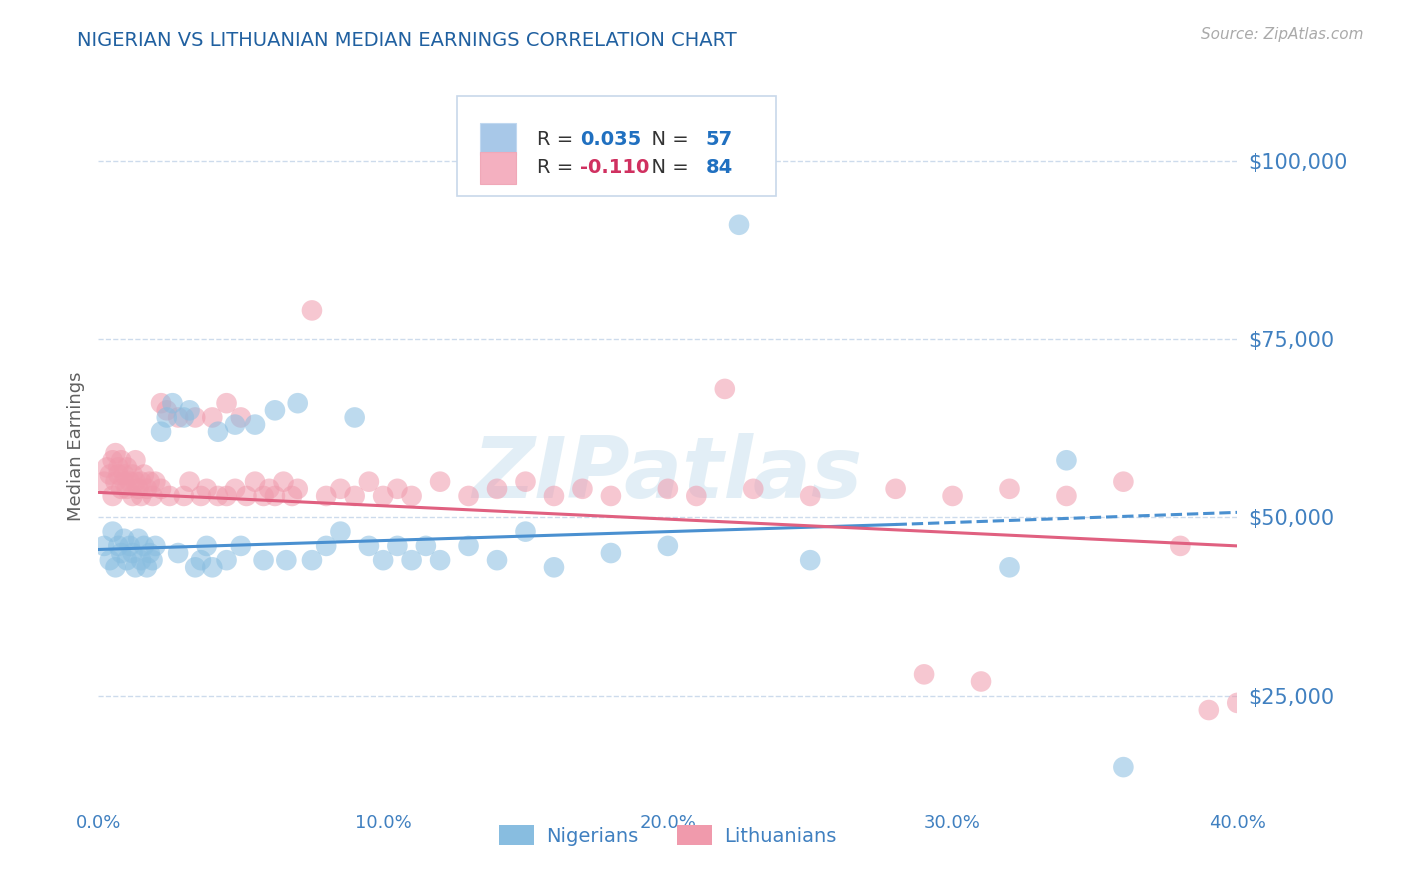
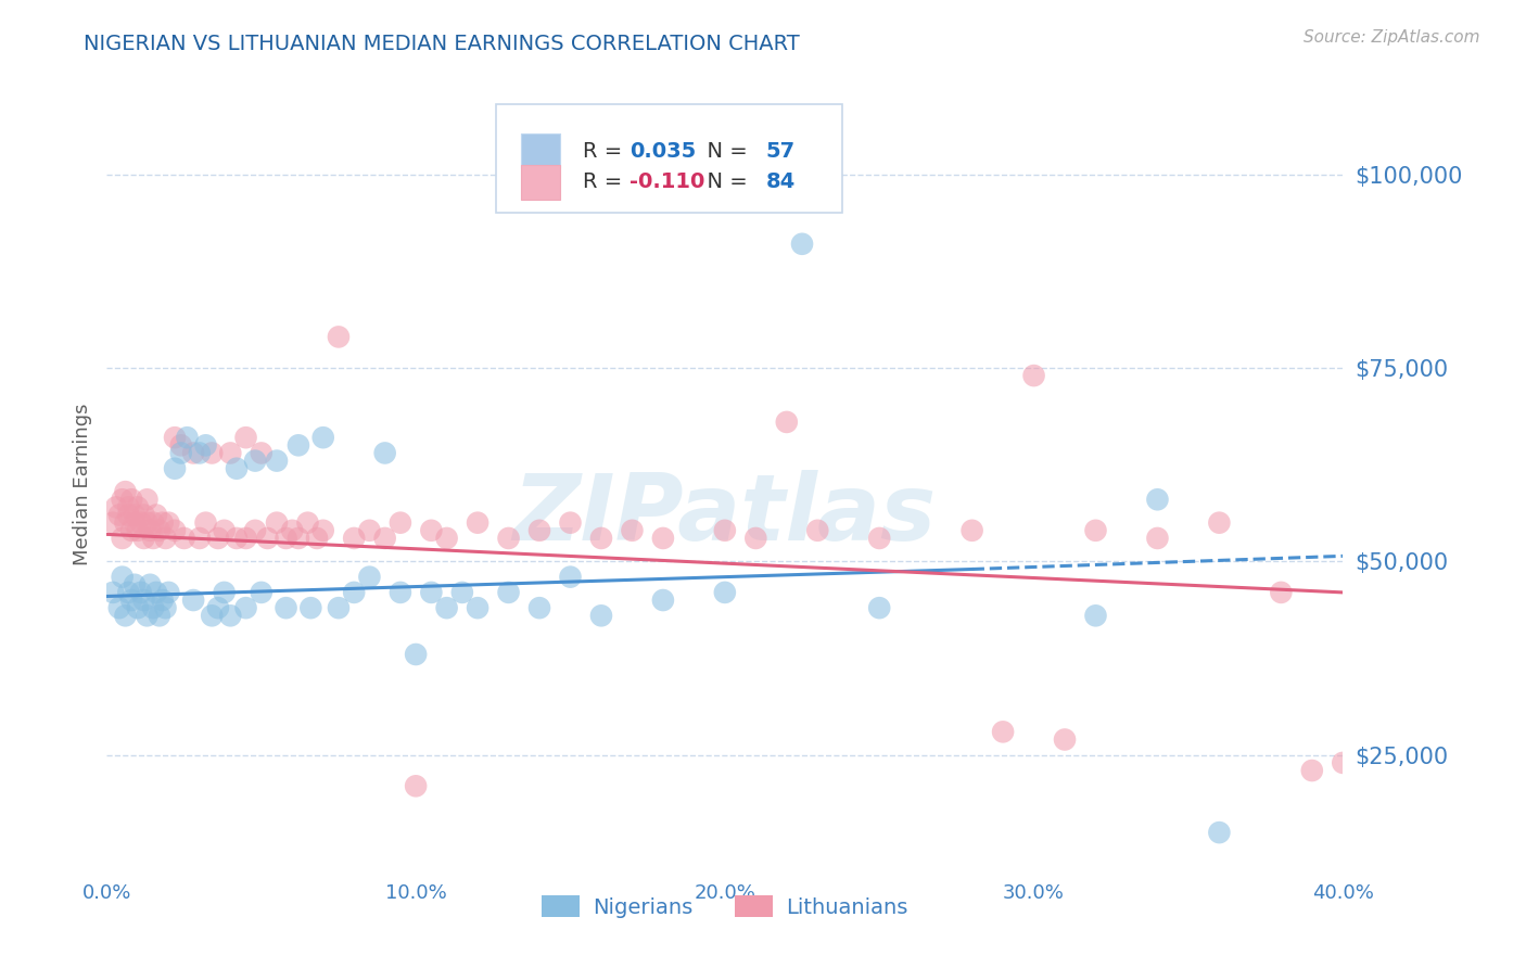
Nigerians/10.0%: $44,000 -> $38,000
Lithuanians/10.0%: $53,000 -> $21,000
Lithuanians/30.0%: $53,000 -> $74,000
